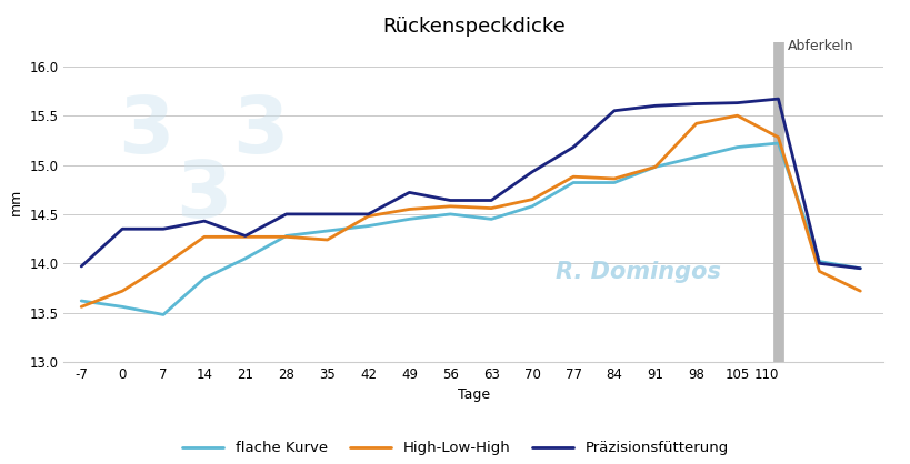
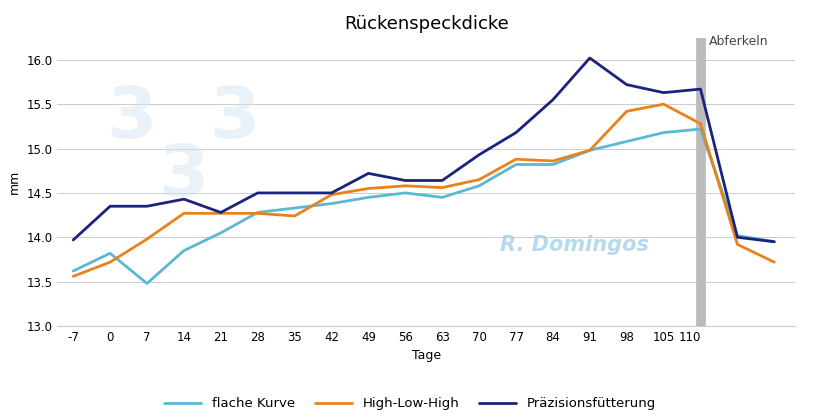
flache Kurve/0: 13.56 -> 13.82
Präzisionsfütterung/91: 15.60 -> 16.02
Präzisionsfütterung/98: 15.62 -> 15.72
